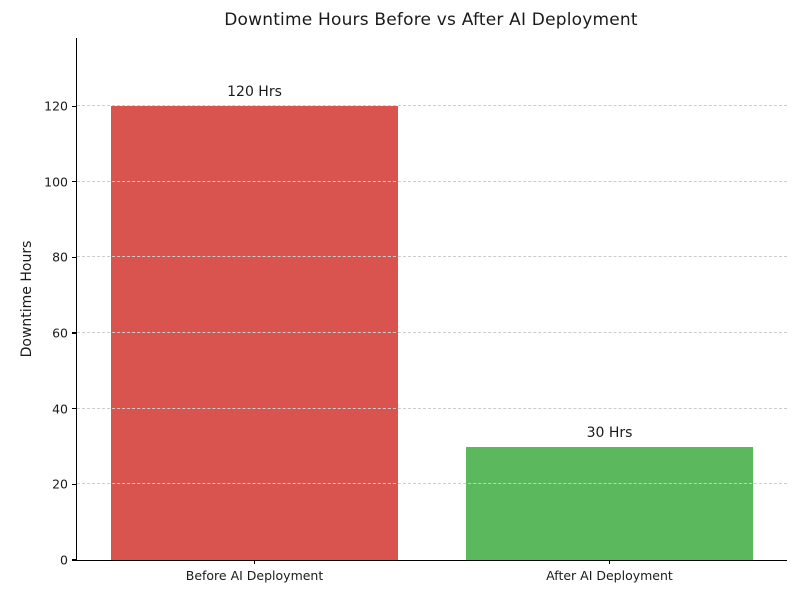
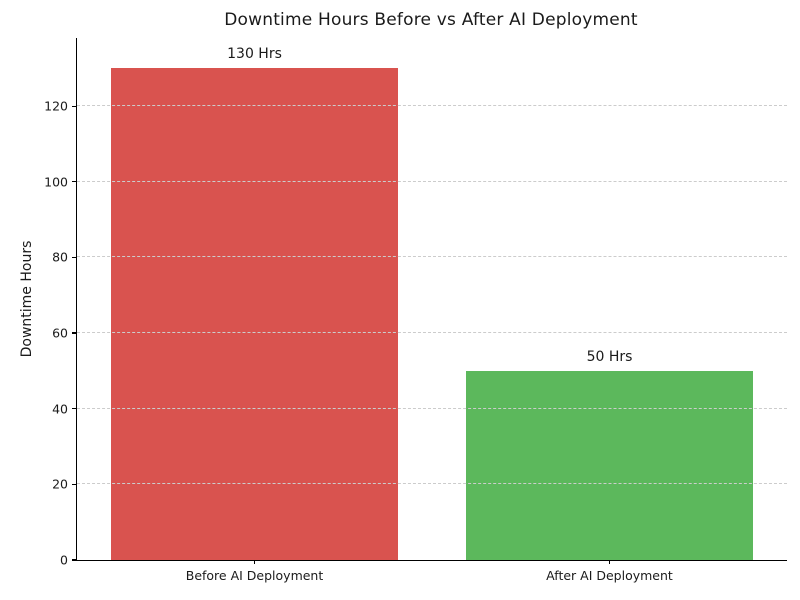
Before AI Deployment: 120 -> 130
After AI Deployment: 30 -> 50
